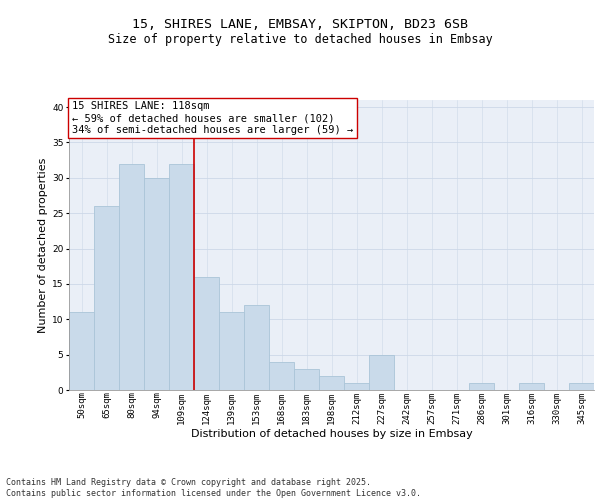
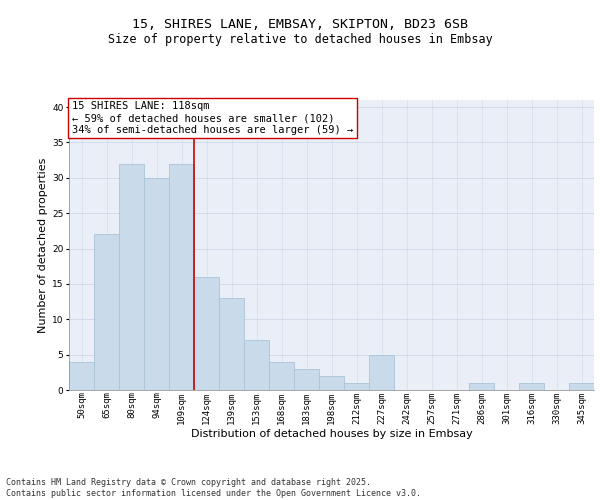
50sqm: 11 -> 4
65sqm: 26 -> 22
139sqm: 11 -> 13
153sqm: 12 -> 7
